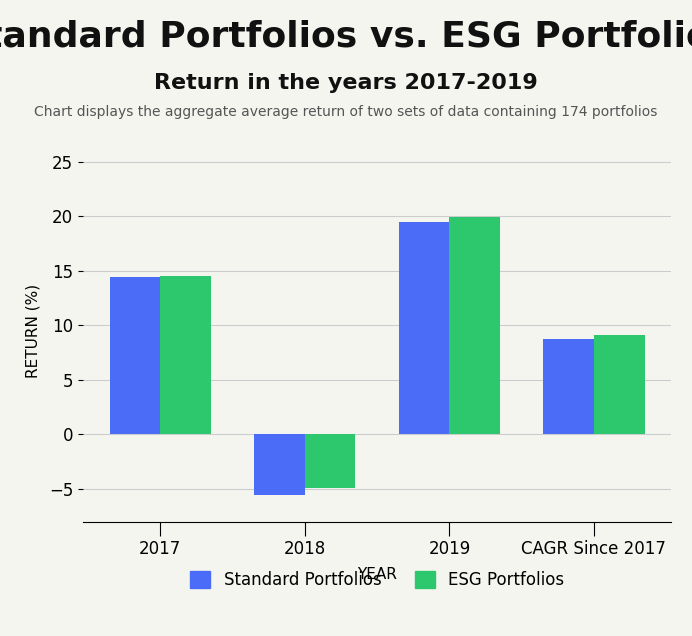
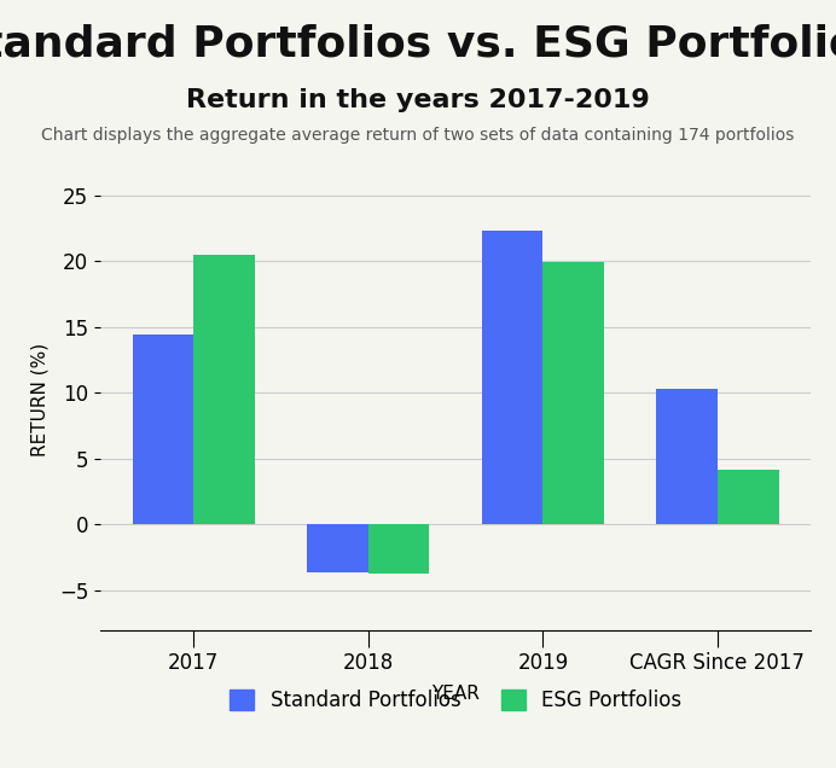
ESG Portfolios/2017: 14.5 -> 20.5
Standard Portfolios/2018: -5.6 -> -3.6
ESG Portfolios/2018: -4.9 -> -3.7
Standard Portfolios/2019: 19.5 -> 22.3
Standard Portfolios/CAGR Since 2017: 8.7 -> 10.3
ESG Portfolios/CAGR Since 2017: 9.1 -> 4.2
